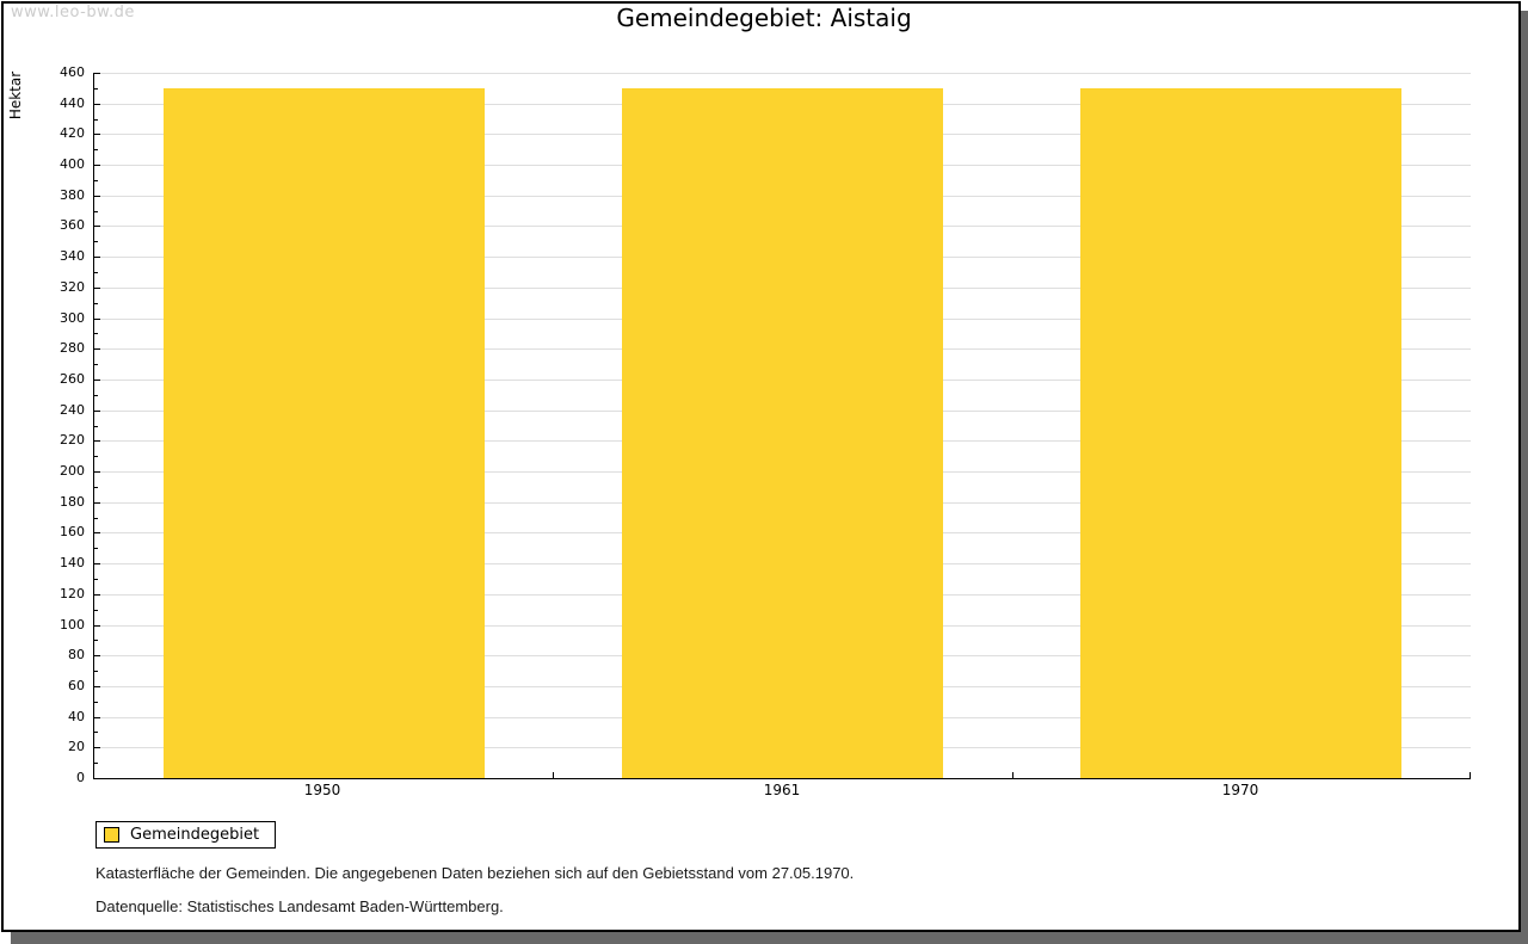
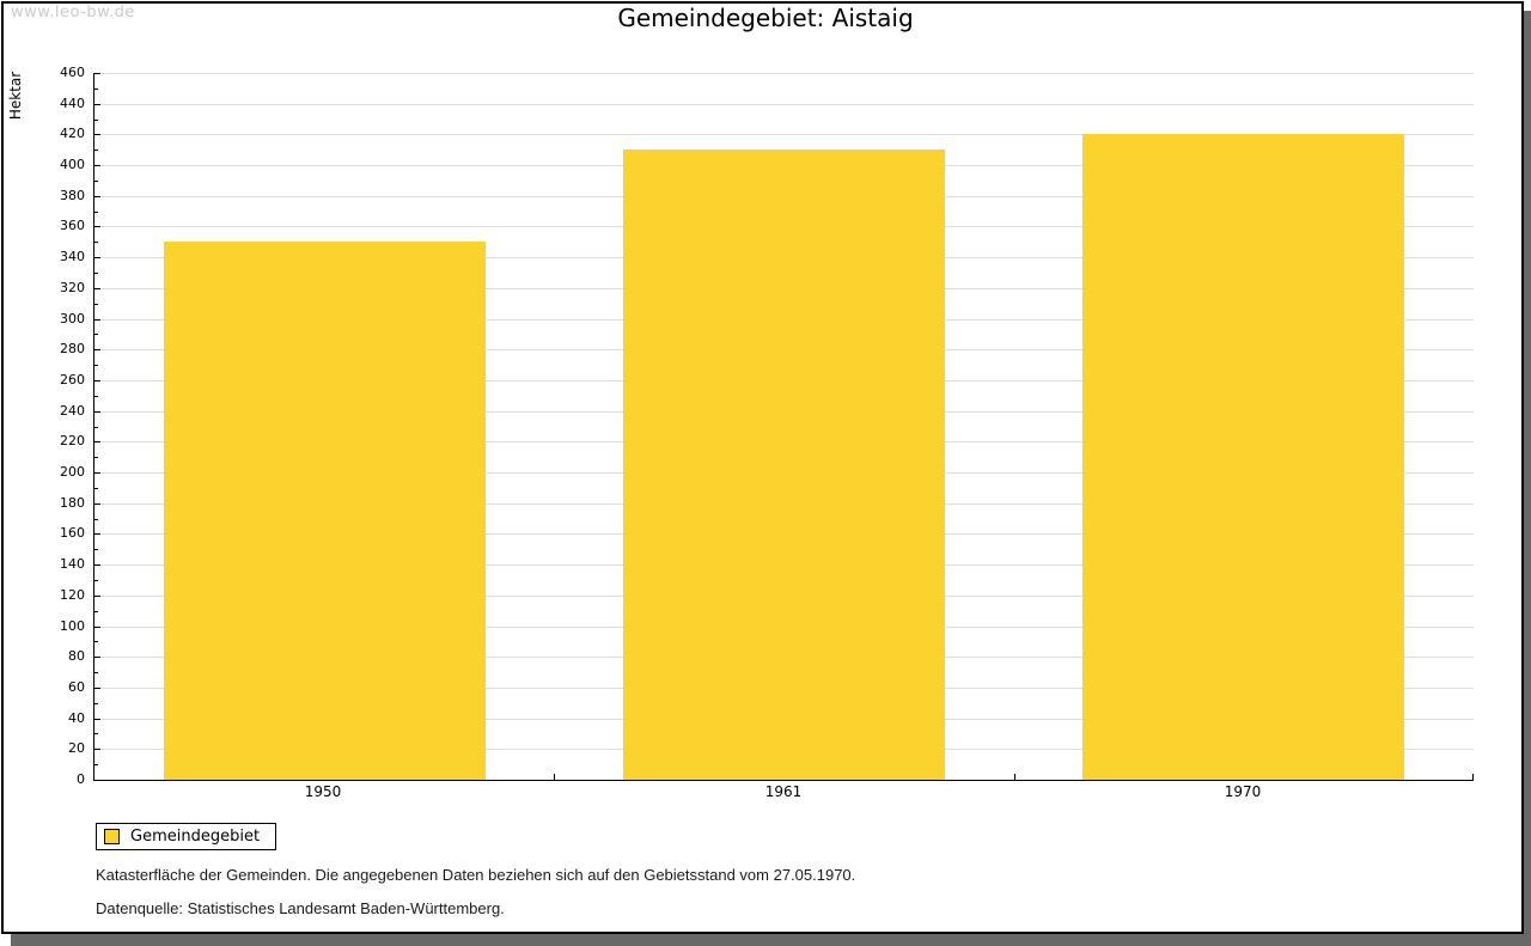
1950: 450 -> 350
1961: 450 -> 410
1970: 450 -> 420
